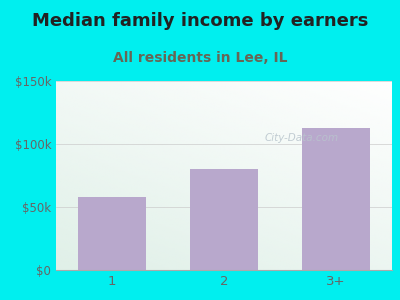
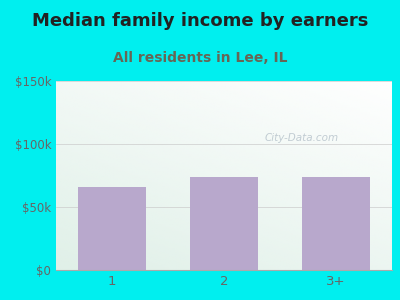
1: $58k -> $66k
2: $80k -> $74k
3+: $113k -> $74k
